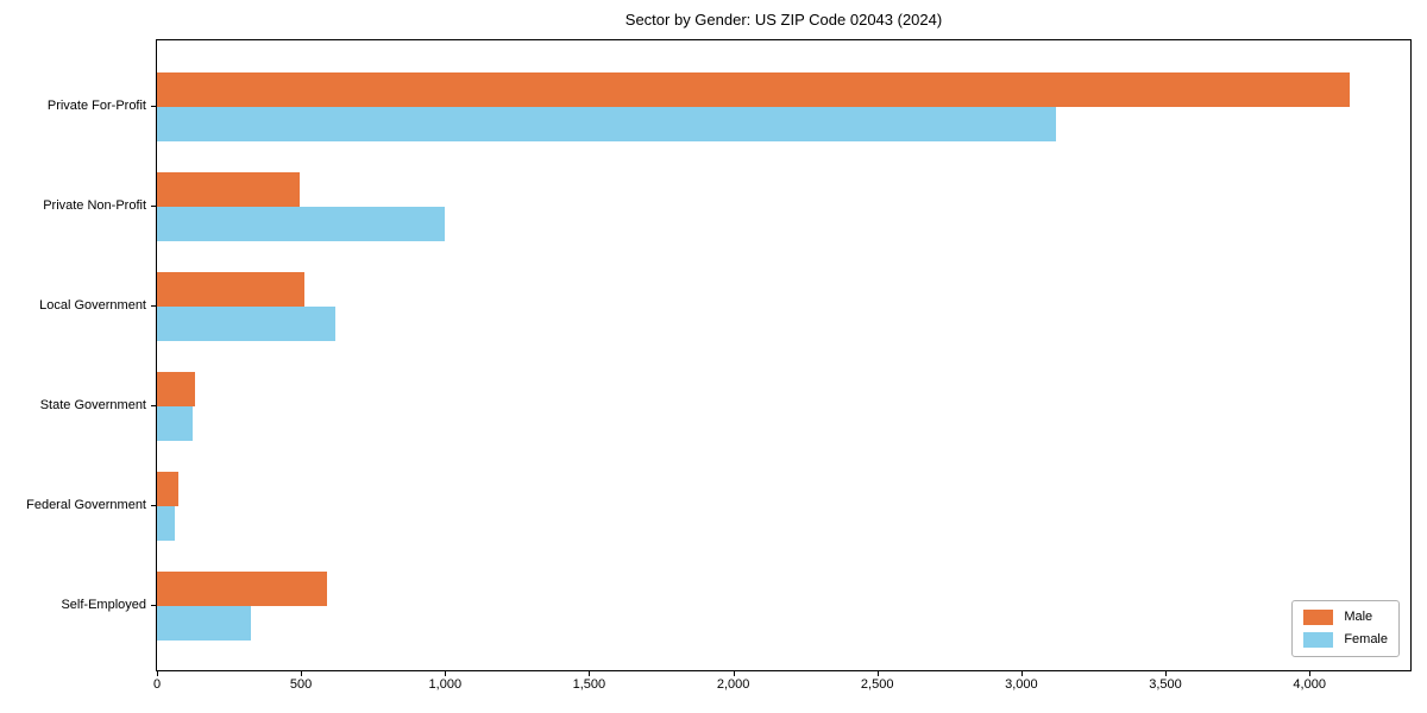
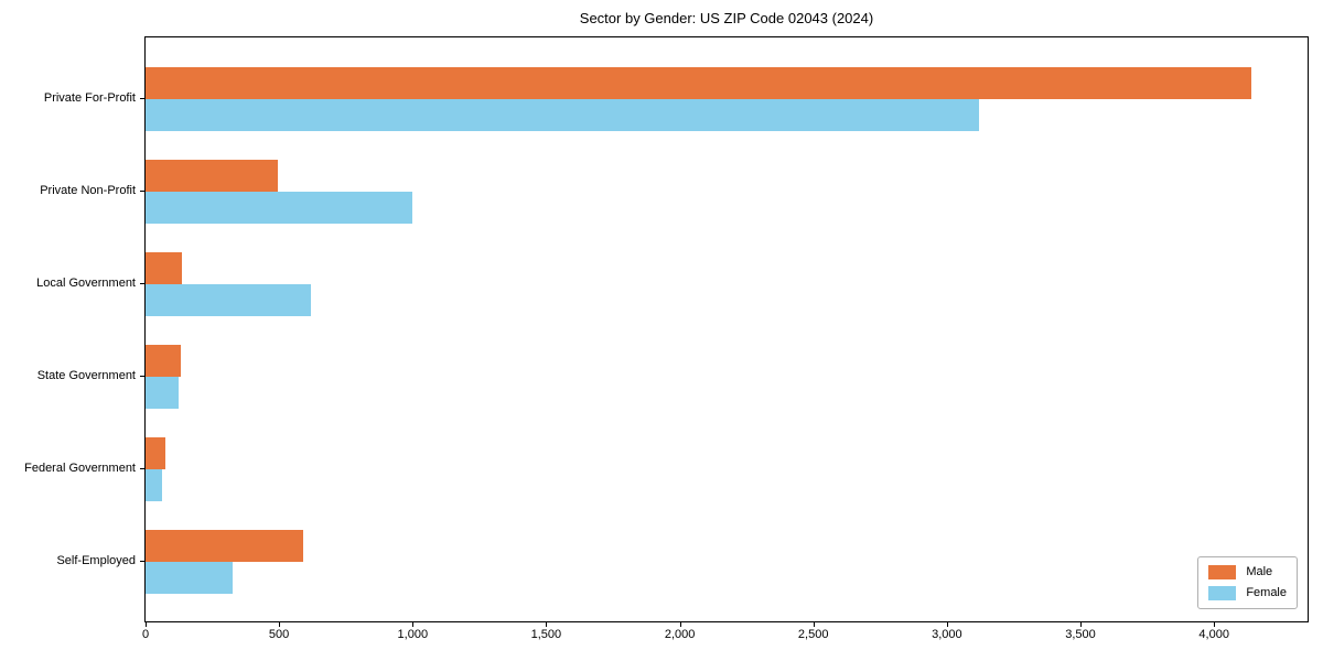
Male/Local Government: 510 -> 140
